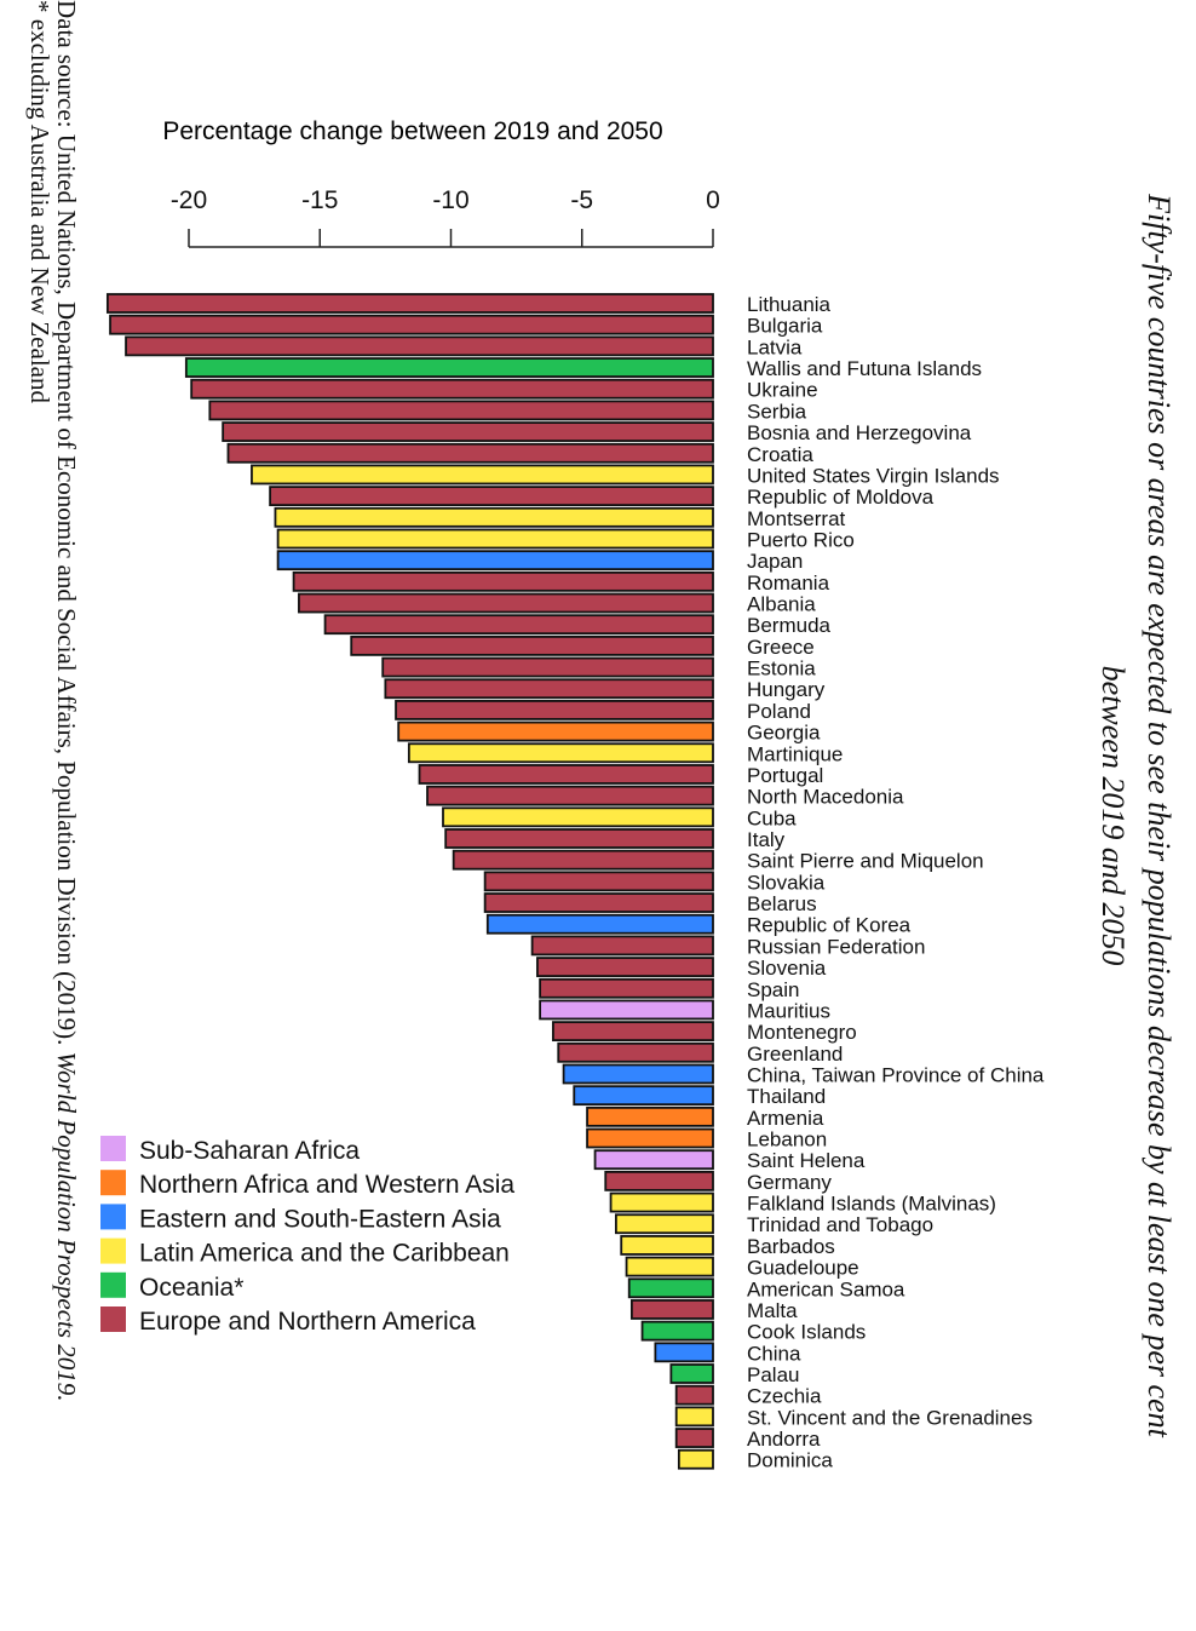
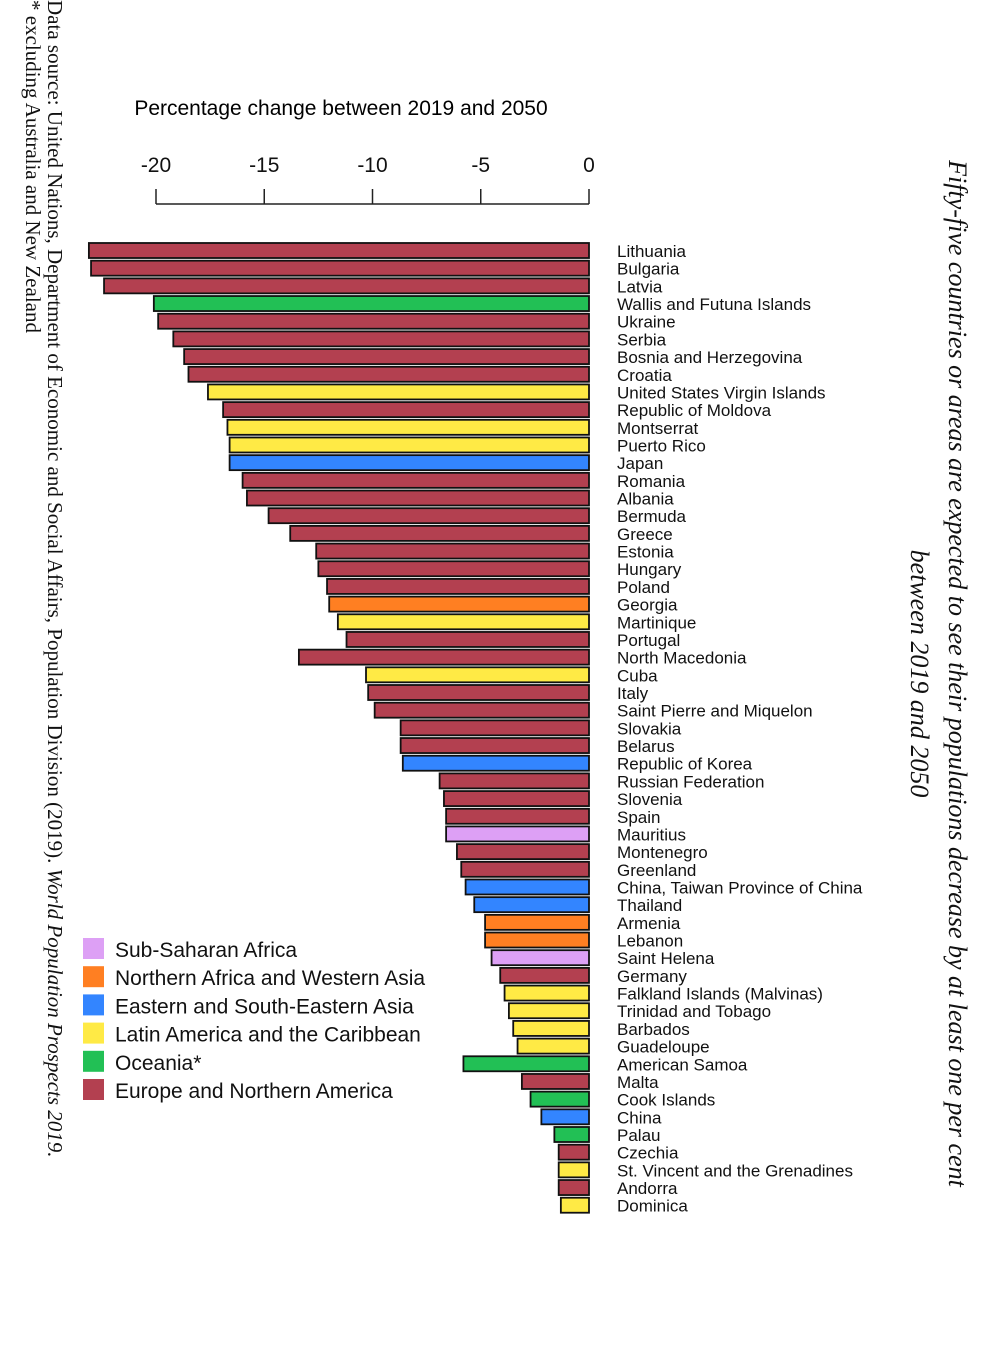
North Macedonia: -10.9 -> -13.4
American Samoa: -3.2 -> -5.8
